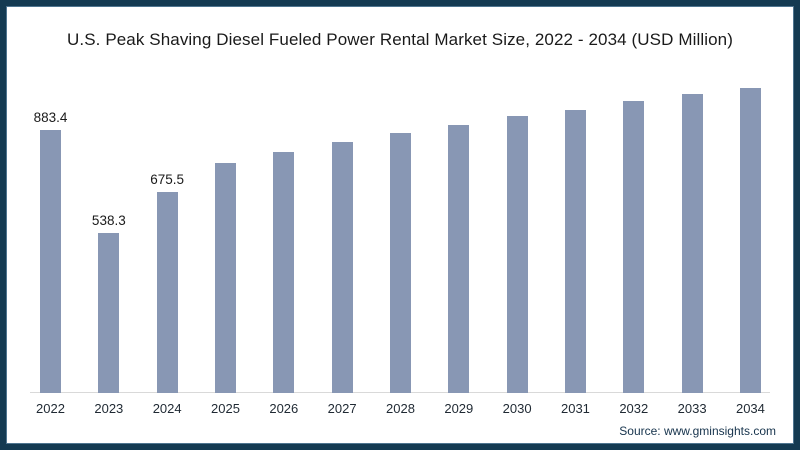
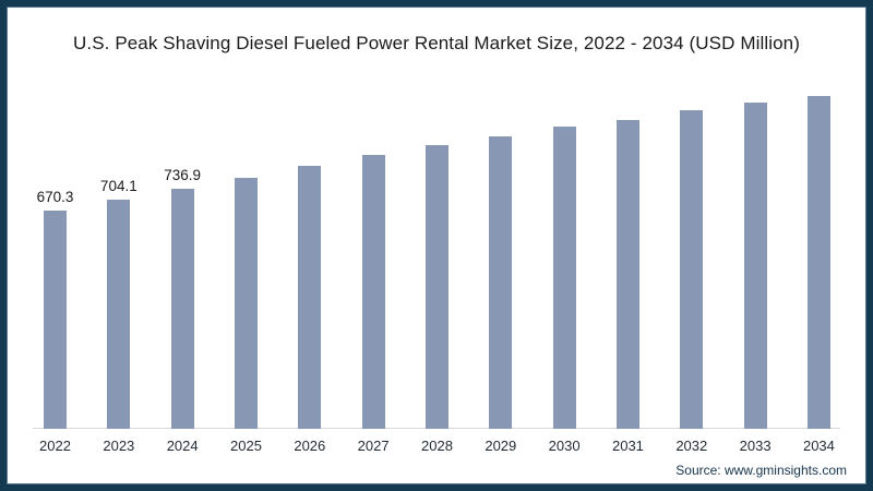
2022: 883.4 -> 670.3
2023: 538.3 -> 704.1
2024: 675.5 -> 736.9
